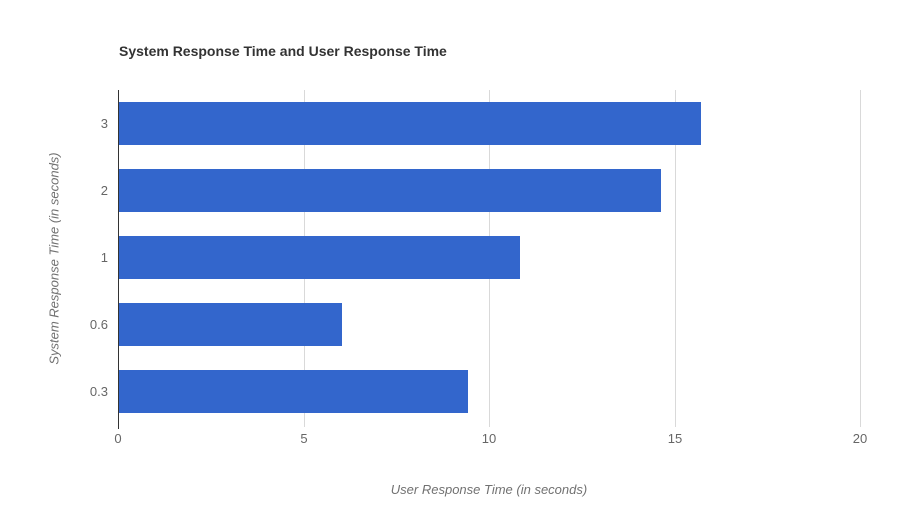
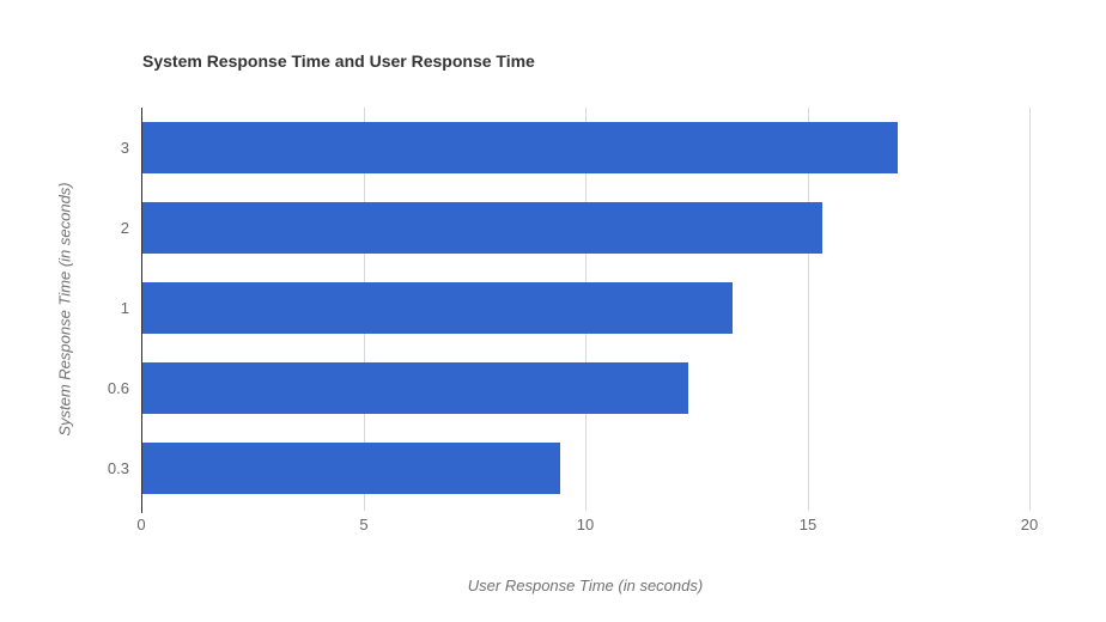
3: 15.7 -> 17.0
2: 14.6 -> 15.3
1: 10.8 -> 13.3
0.6: 6.0 -> 12.3
